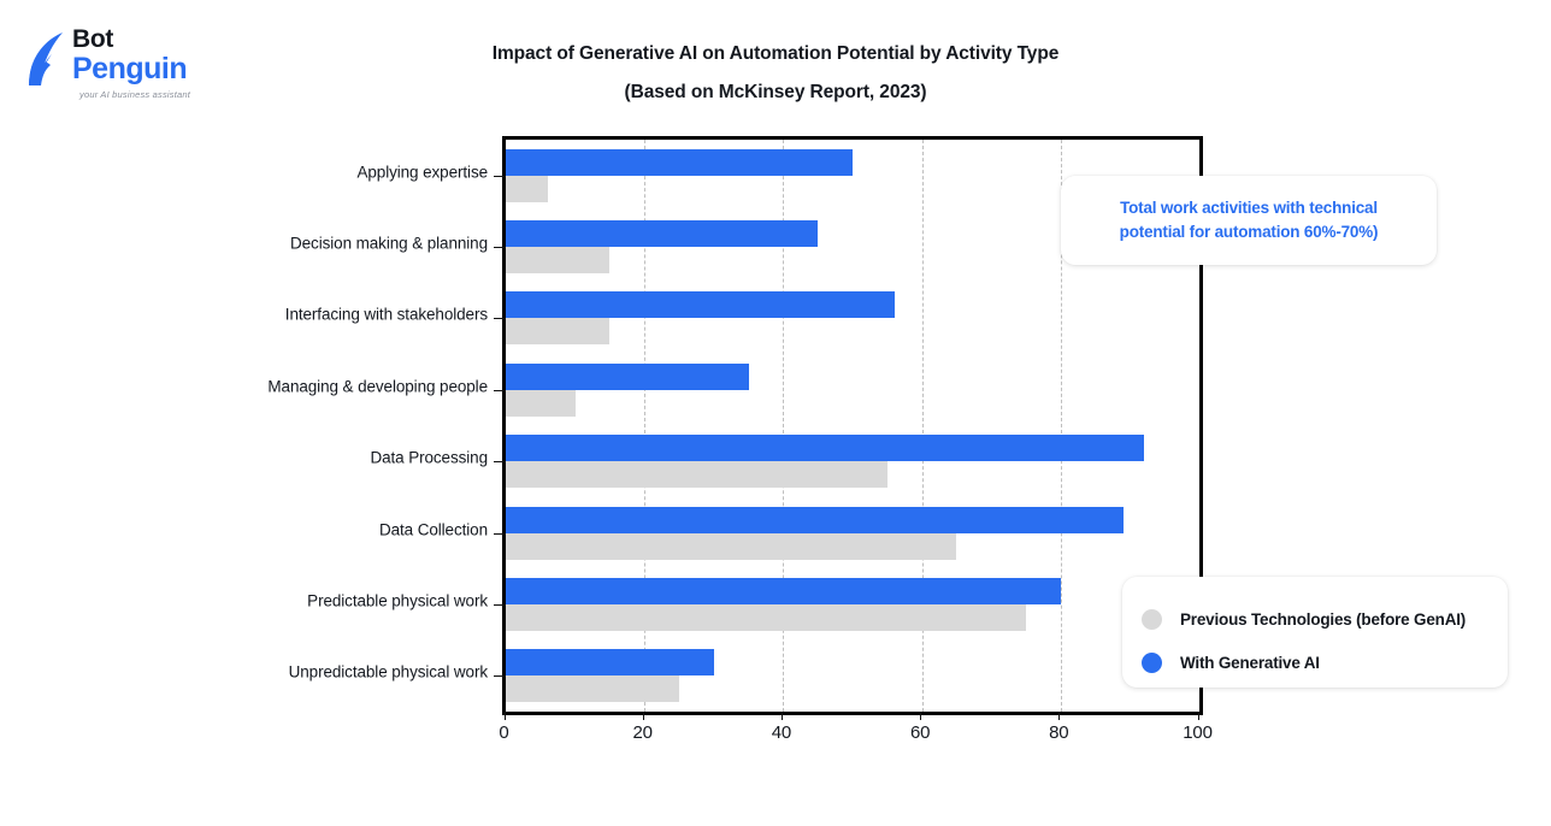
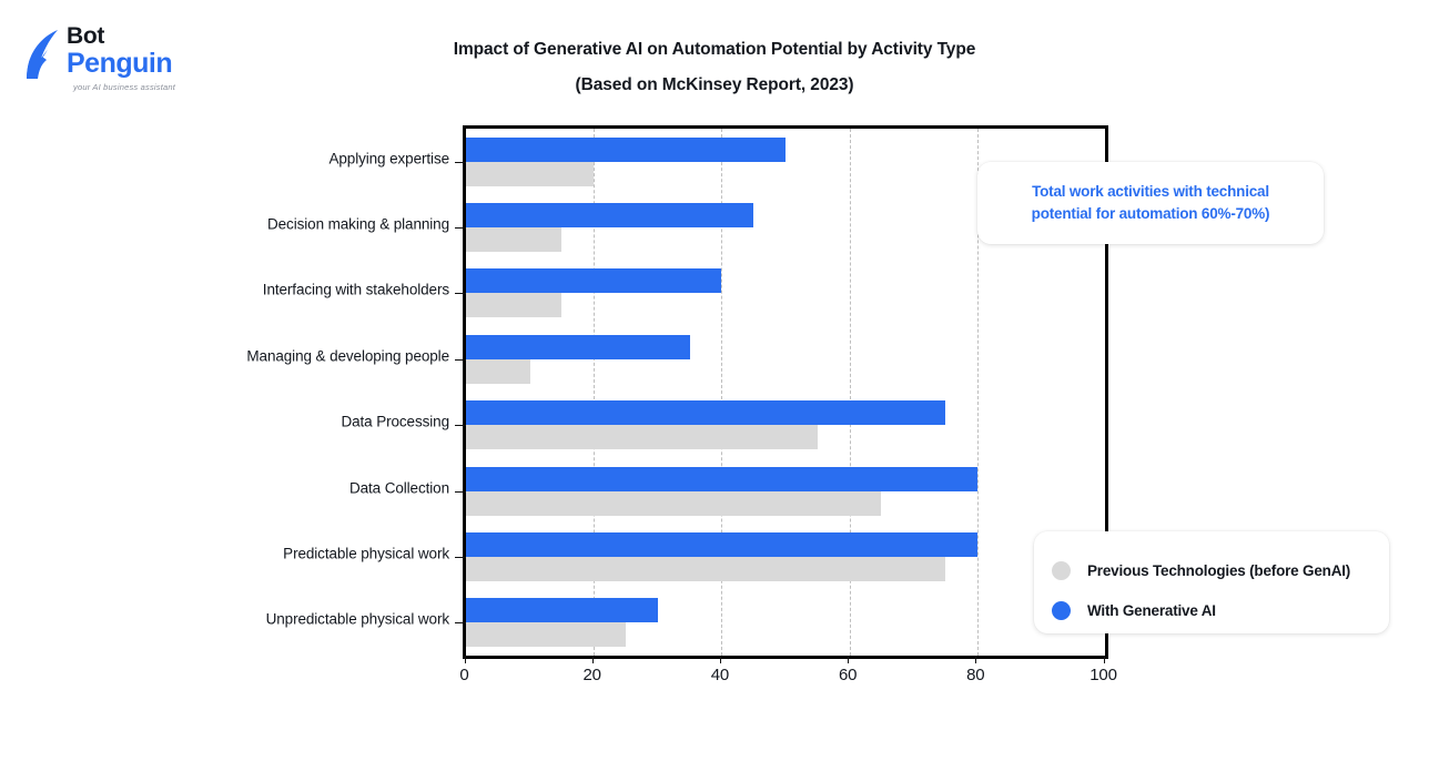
Previous Technologies (before GenAI)/Applying expertise: 6 -> 20
With Generative AI/Interfacing with stakeholders: 56 -> 40
With Generative AI/Data Processing: 92 -> 75
With Generative AI/Data Collection: 89 -> 80
